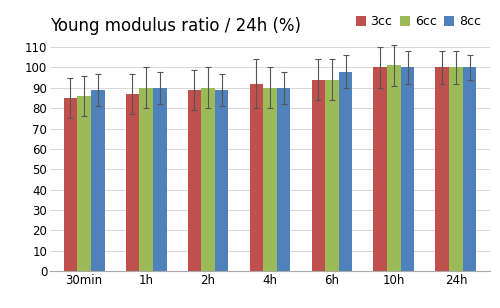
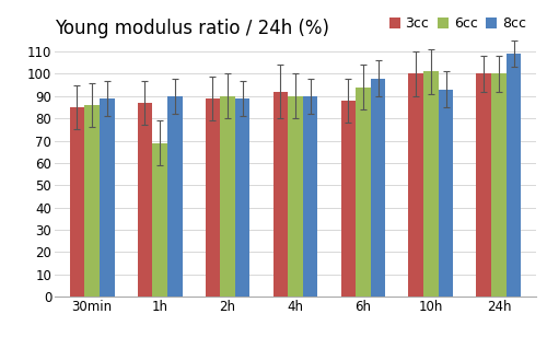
6cc/1h: 90 -> 69
3cc/6h: 94 -> 88
8cc/10h: 100 -> 93
8cc/24h: 100 -> 109
